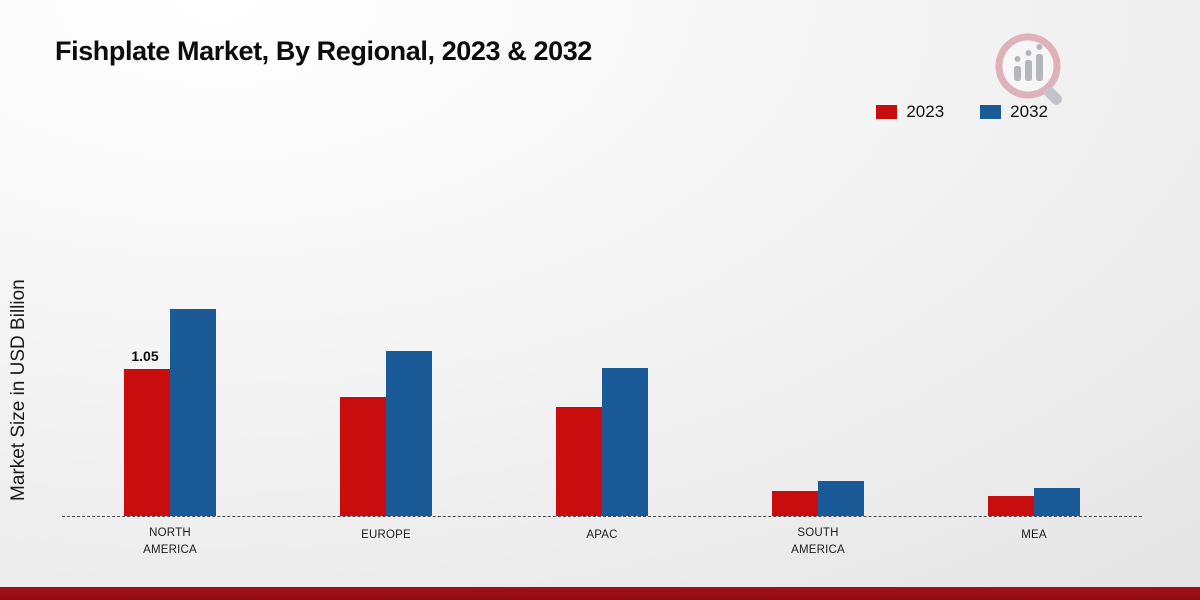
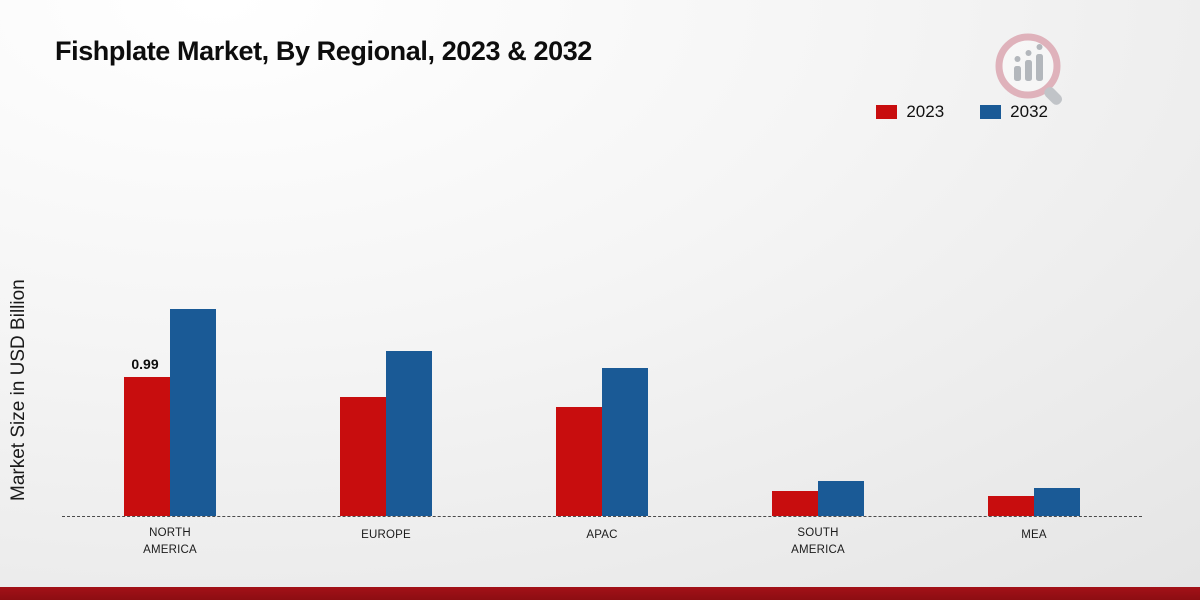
2023/NORTH AMERICA: 1.05 -> 0.99
